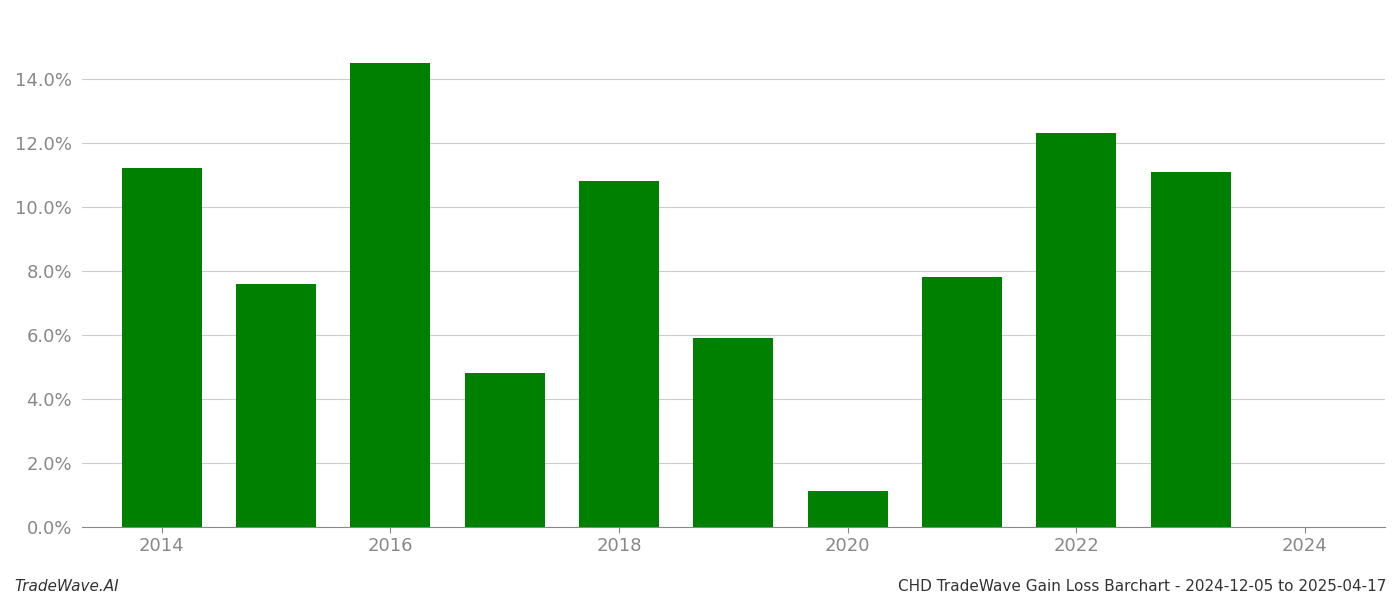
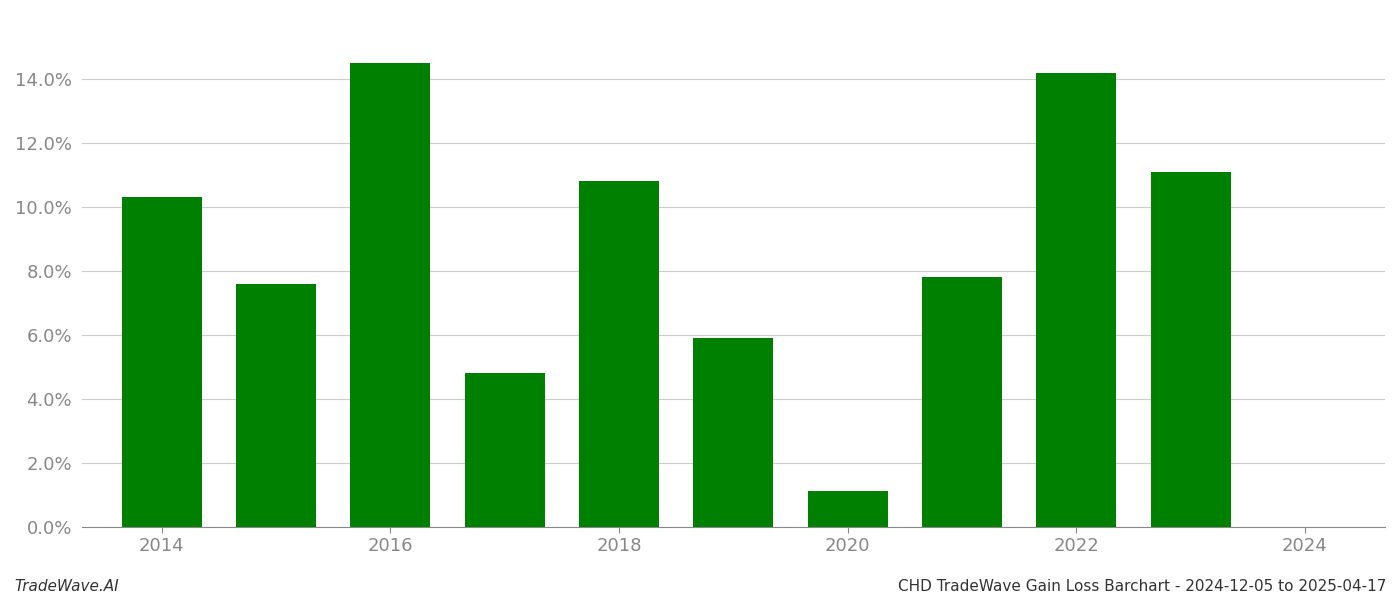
2014: 11.2% -> 10.3%
2022: 12.3% -> 14.2%
